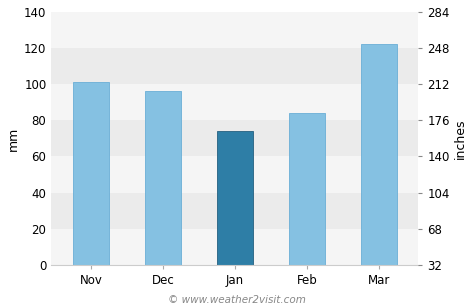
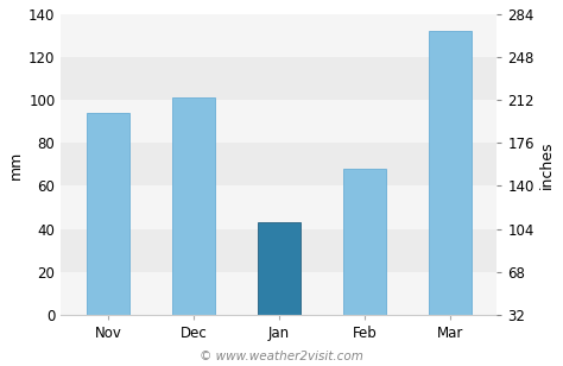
Nov: 101 -> 94
Dec: 96 -> 101
Jan: 74 -> 43
Feb: 84 -> 68
Mar: 122 -> 132
